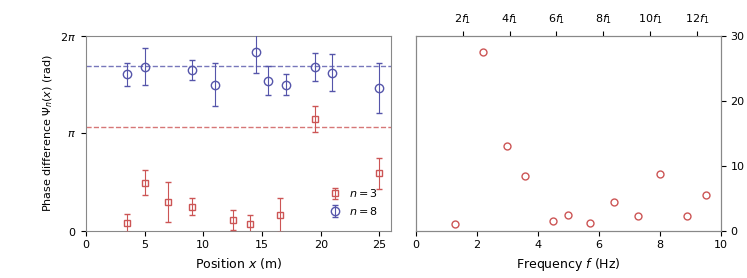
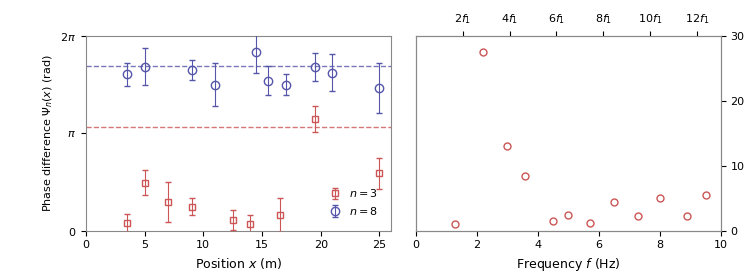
8: 8.8 -> 5.0
